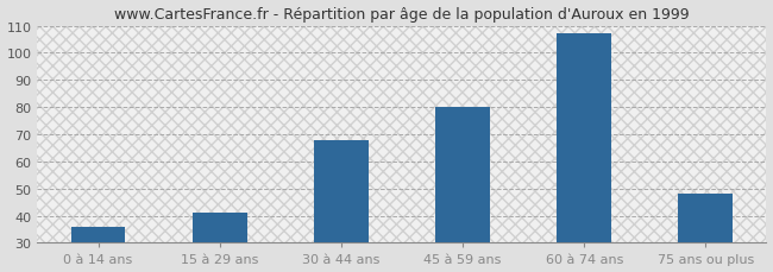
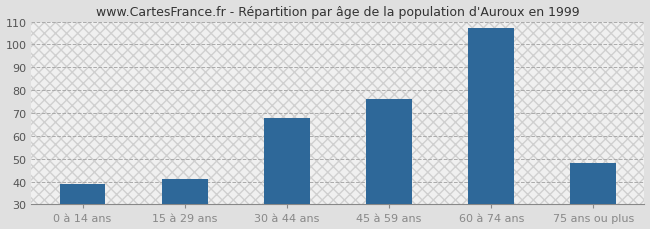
0 à 14 ans: 36 -> 39
45 à 59 ans: 80 -> 76
